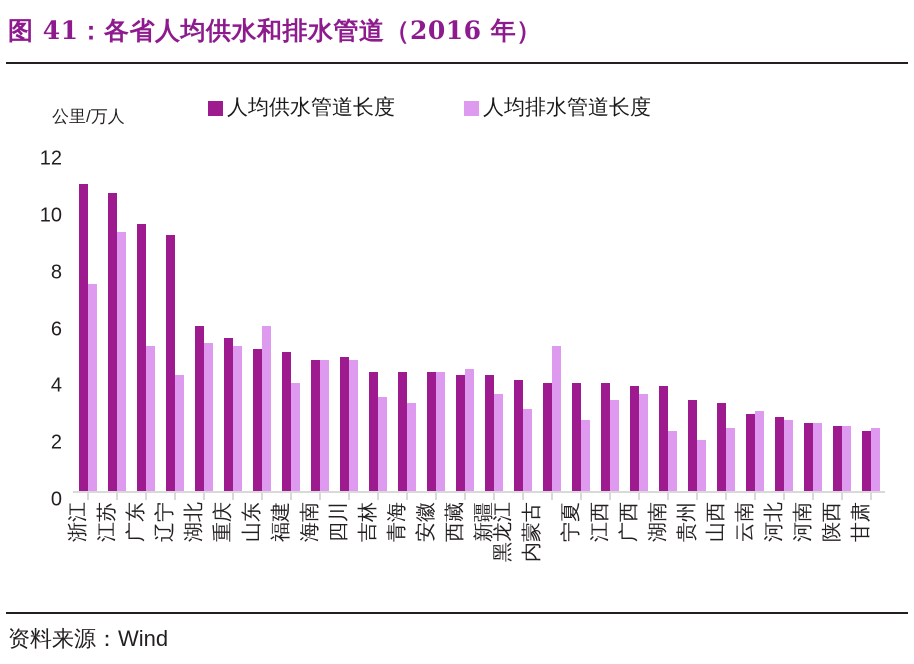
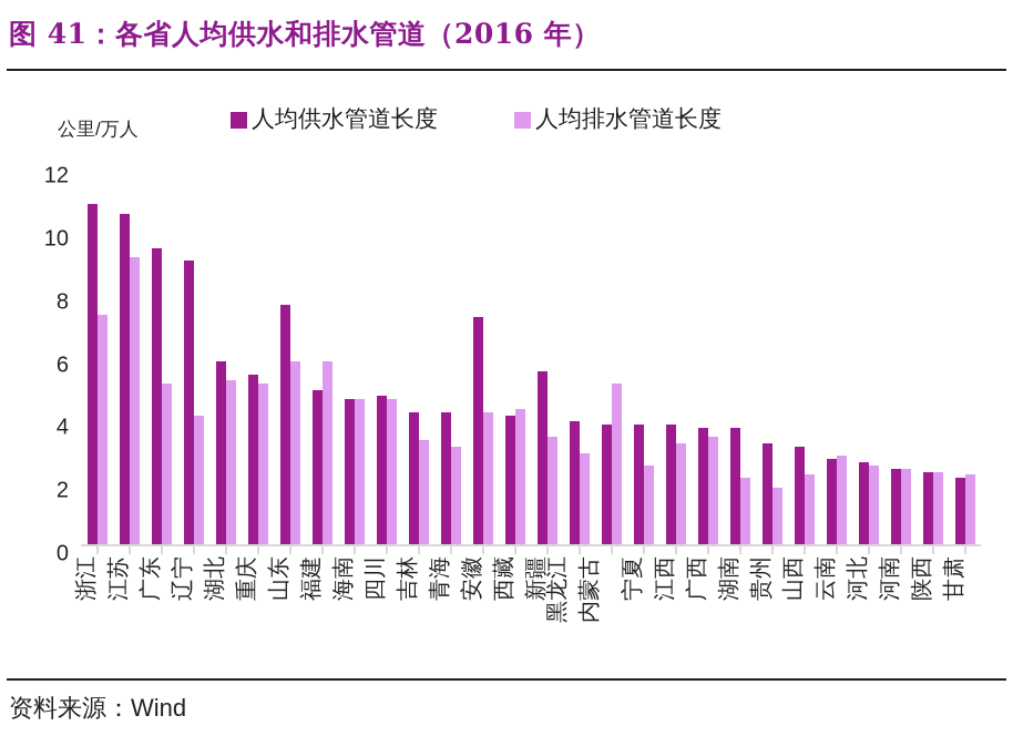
人均供水管道长度/山东: 5.0 -> 7.6
人均排水管道长度/福建: 3.8 -> 5.8
人均供水管道长度/安徽: 4.2 -> 7.2
人均供水管道长度/新疆: 4.1 -> 5.5
